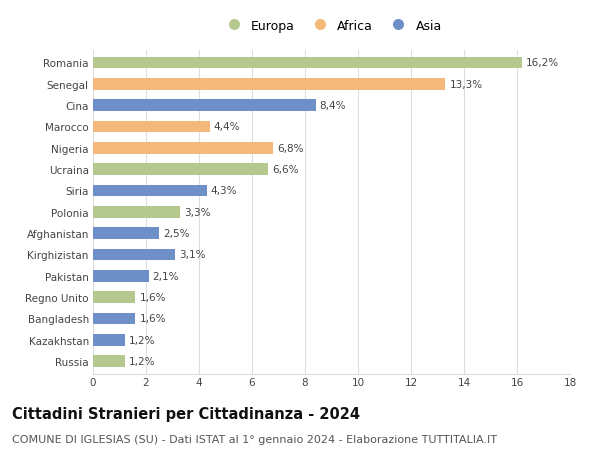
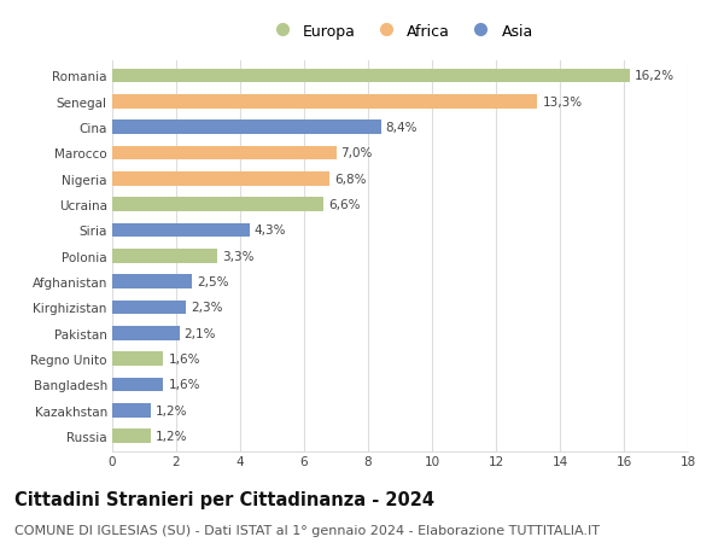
Marocco: 4,4% -> 7,0%
Kirghizistan: 3,1% -> 2,3%
